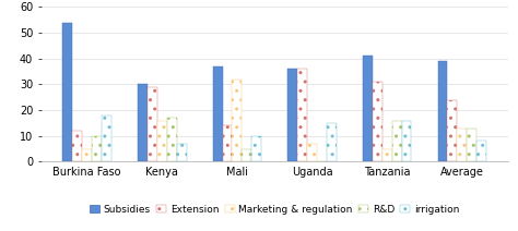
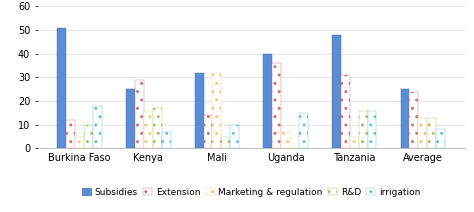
Subsidies/Burkina Faso: 54 -> 51
Subsidies/Kenya: 30 -> 25
Subsidies/Mali: 37 -> 32
Subsidies/Uganda: 36 -> 40
Subsidies/Tanzania: 41 -> 48
Subsidies/Average: 39 -> 25
